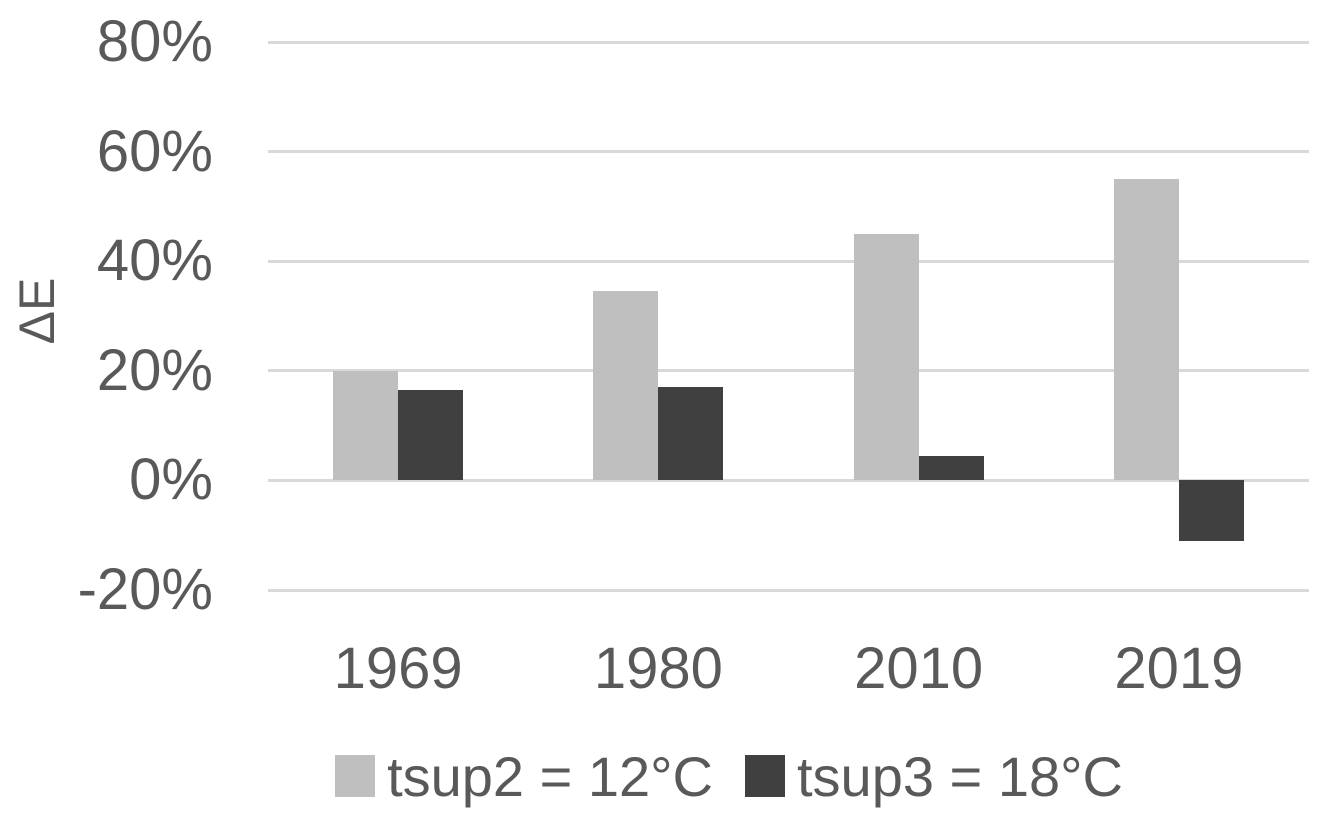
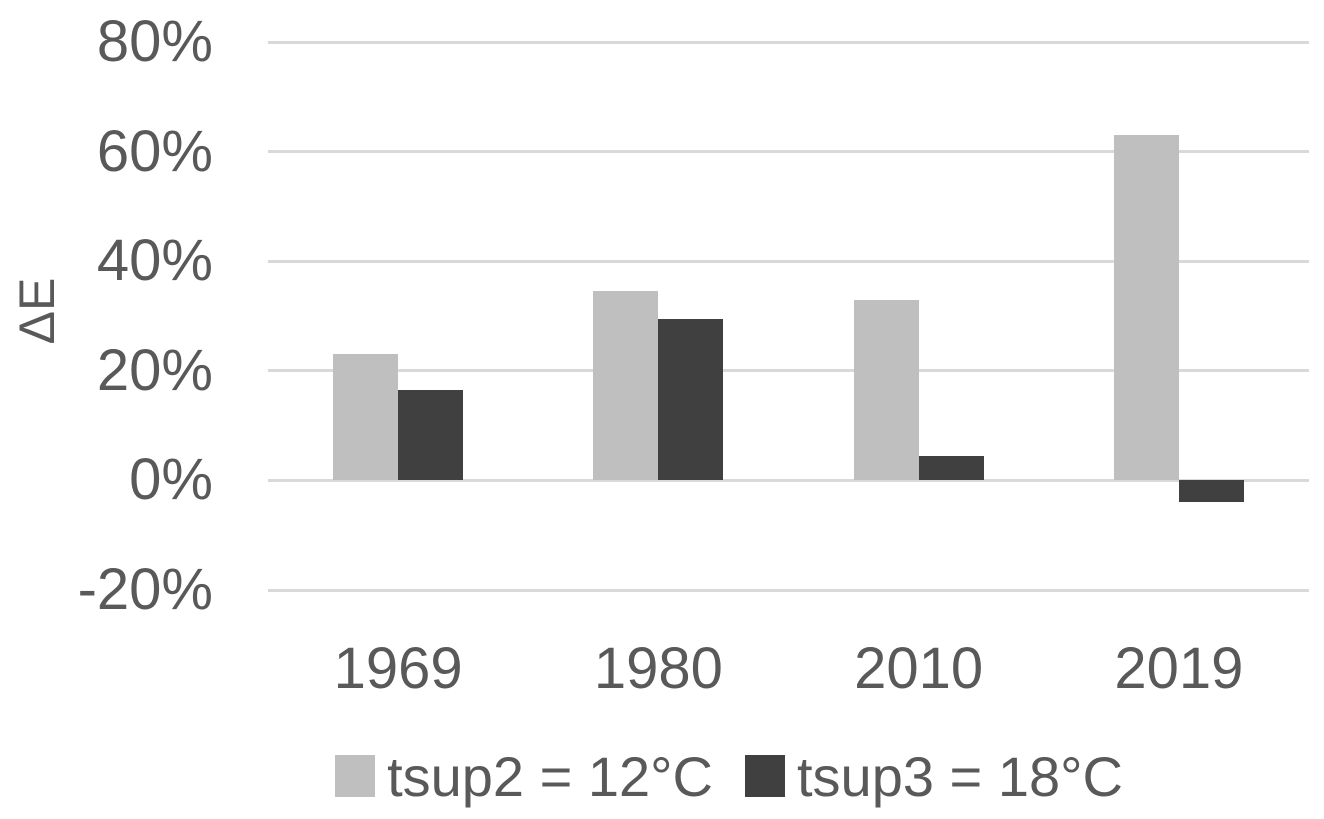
tsup2 = 12°C/1969: 20% -> 23%
tsup3 = 18°C/1980: 17% -> 30%
tsup2 = 12°C/2010: 45% -> 33%
tsup2 = 12°C/2019: 55% -> 63%
tsup3 = 18°C/2019: -11% -> -4%
